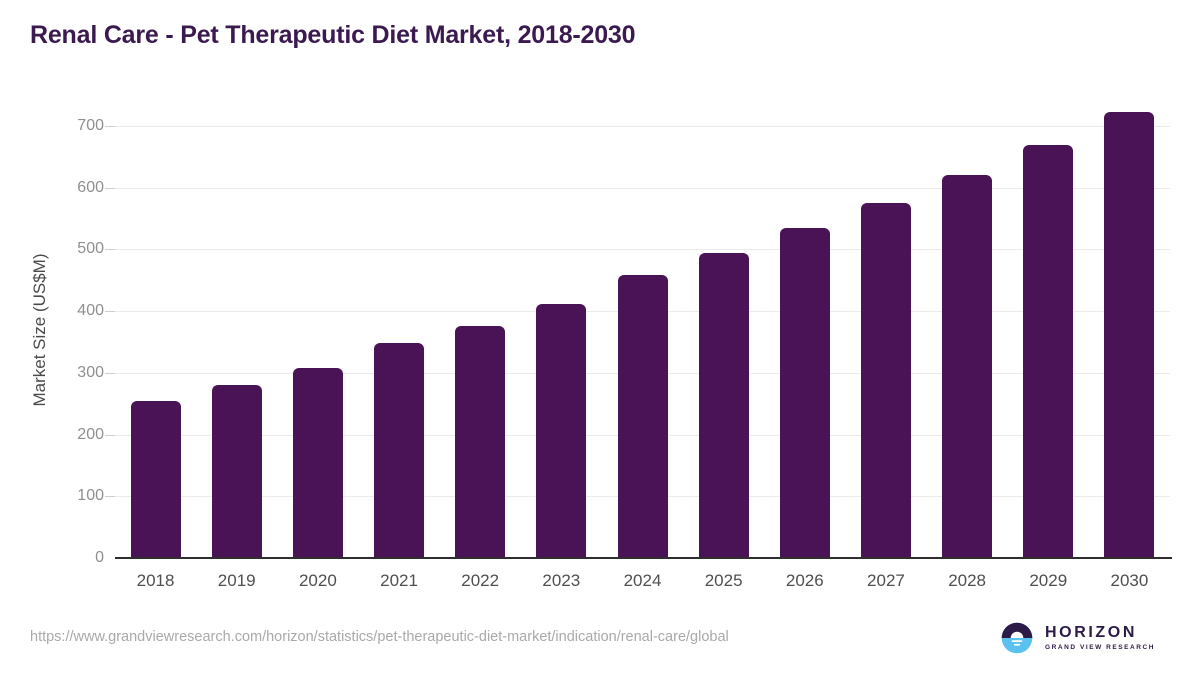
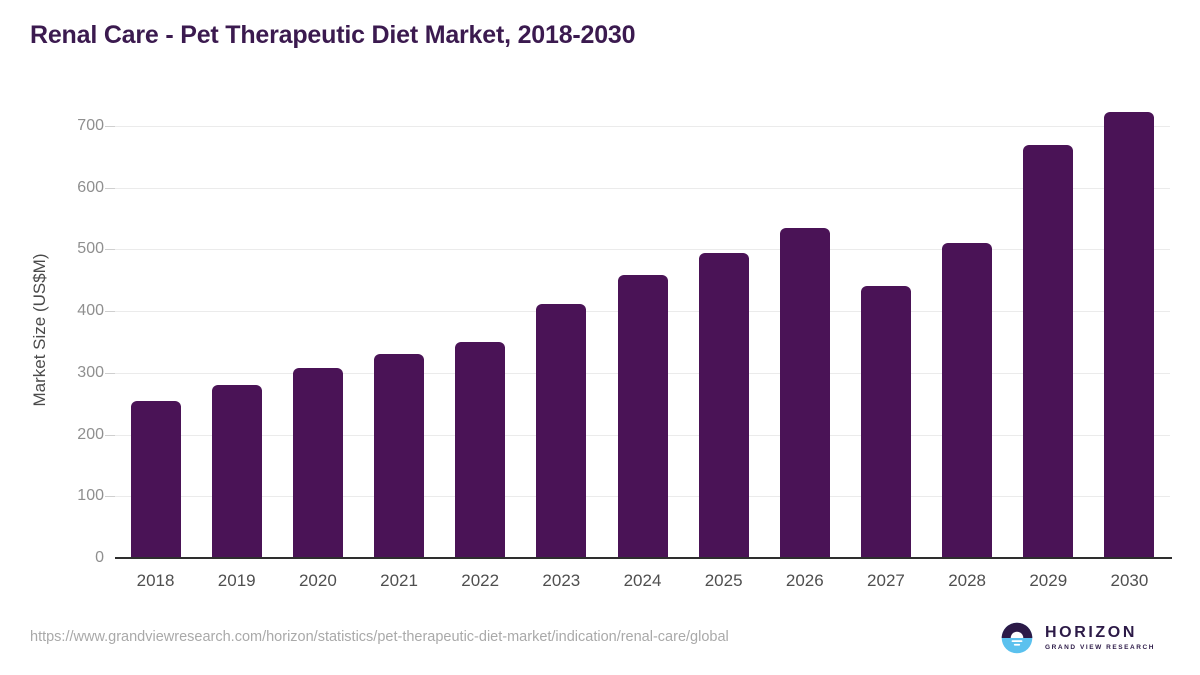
2021: 350 -> 330
2022: 380 -> 350
2027: 580 -> 440
2028: 620 -> 510
